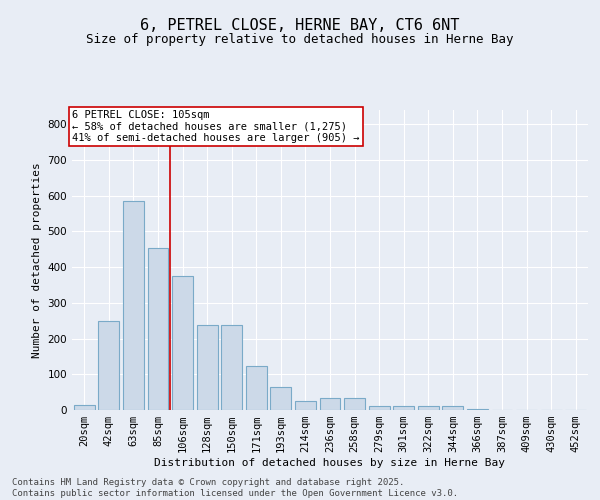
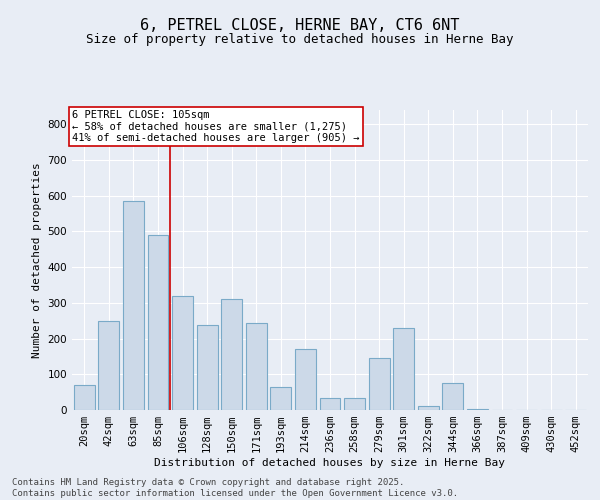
20sqm: 15 -> 70
85sqm: 455 -> 490
106sqm: 375 -> 320
150sqm: 238 -> 310
171sqm: 123 -> 245
214sqm: 25 -> 170
279sqm: 12 -> 145
301sqm: 10 -> 230
344sqm: 10 -> 75
